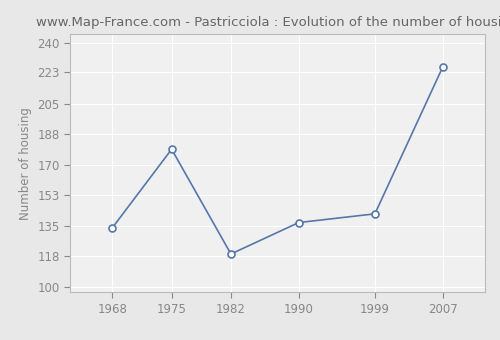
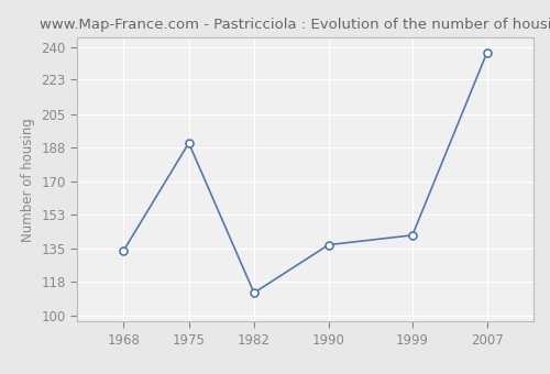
1975: 179 -> 190
1982: 119 -> 112
2007: 226 -> 237
